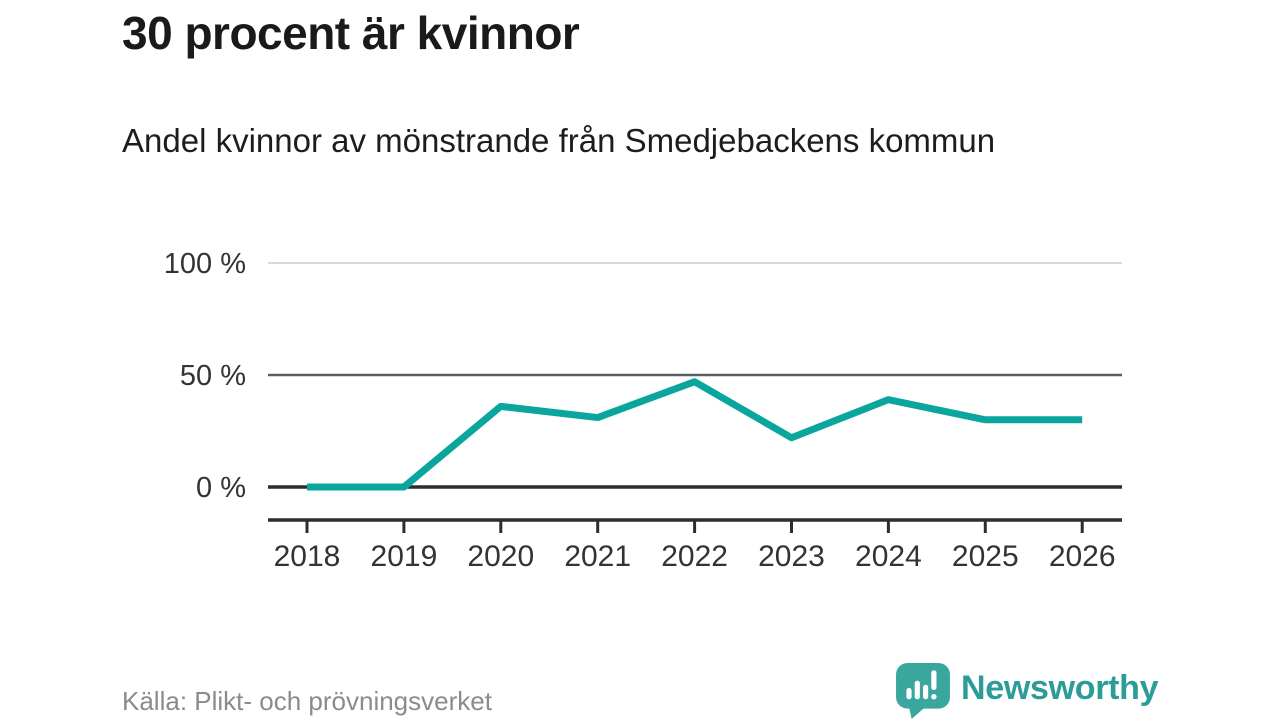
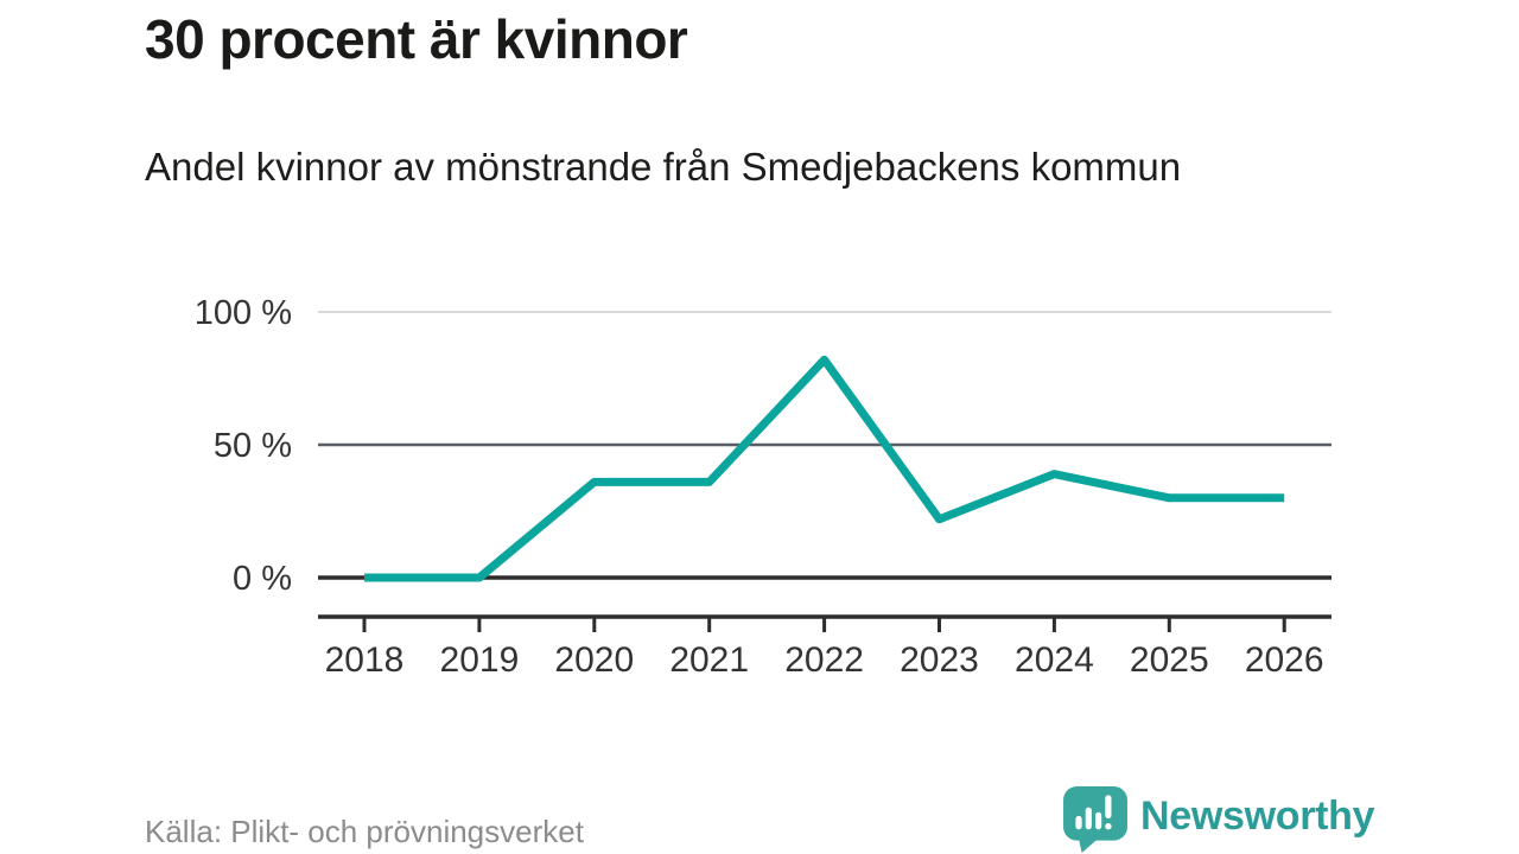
2021: 31% -> 36%
2022: 47% -> 82%
